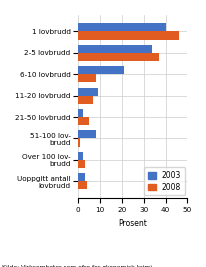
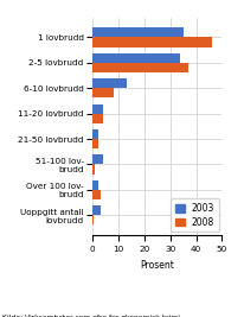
2003/1 lovbrudd: 40 -> 35
2003/6-10 lovbrudd: 21 -> 13
2003/11-20 lovbrudd: 9 -> 4
2008/11-20 lovbrudd: 7.0 -> 4.0
2008/21-50 lovbrudd: 5.0 -> 2.0
2003/51-100 lov- brudd: 8 -> 4
2008/Uoppgitt antall lovbrudd: 4.0 -> 0.3
